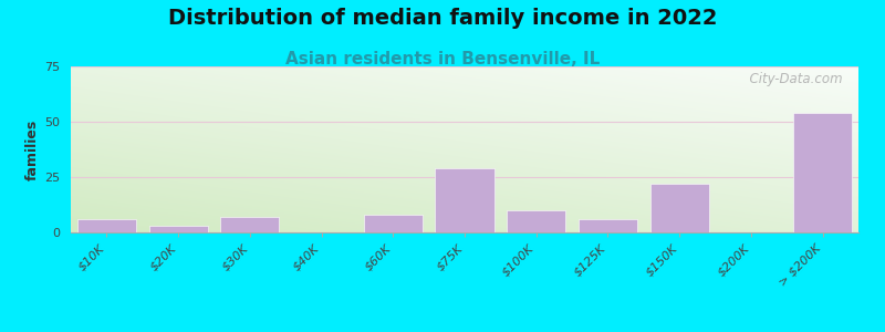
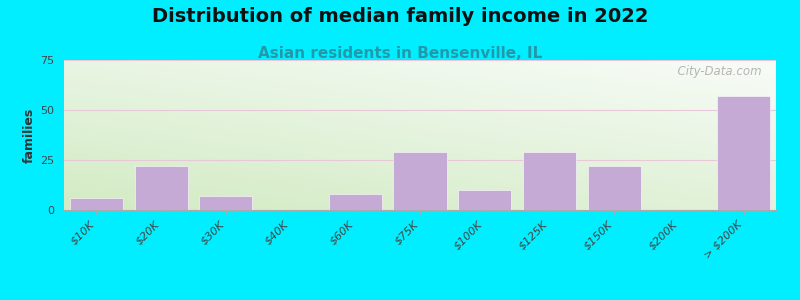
$20K: 3 -> 22
$125K: 6 -> 29
> $200K: 54 -> 57
